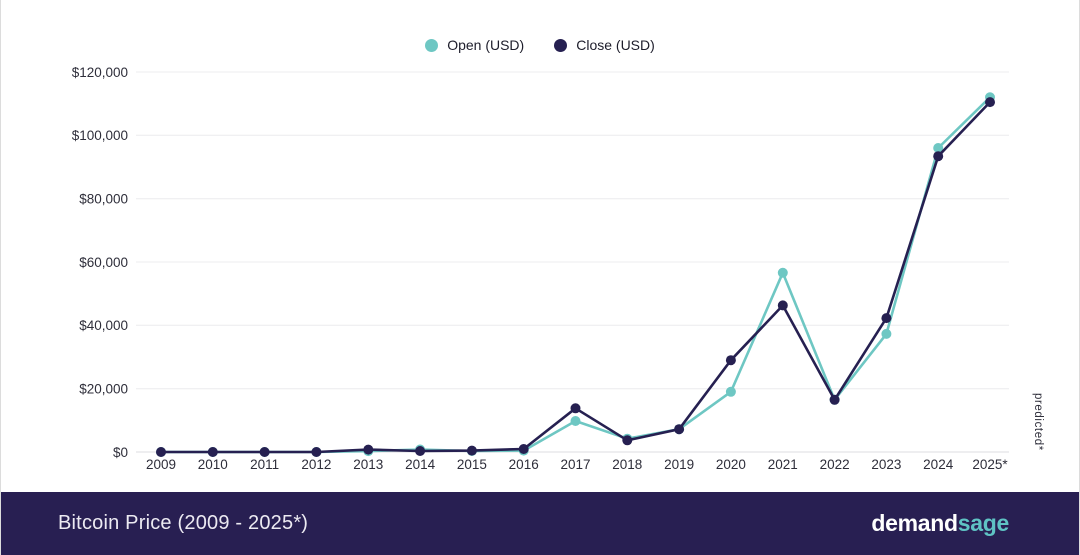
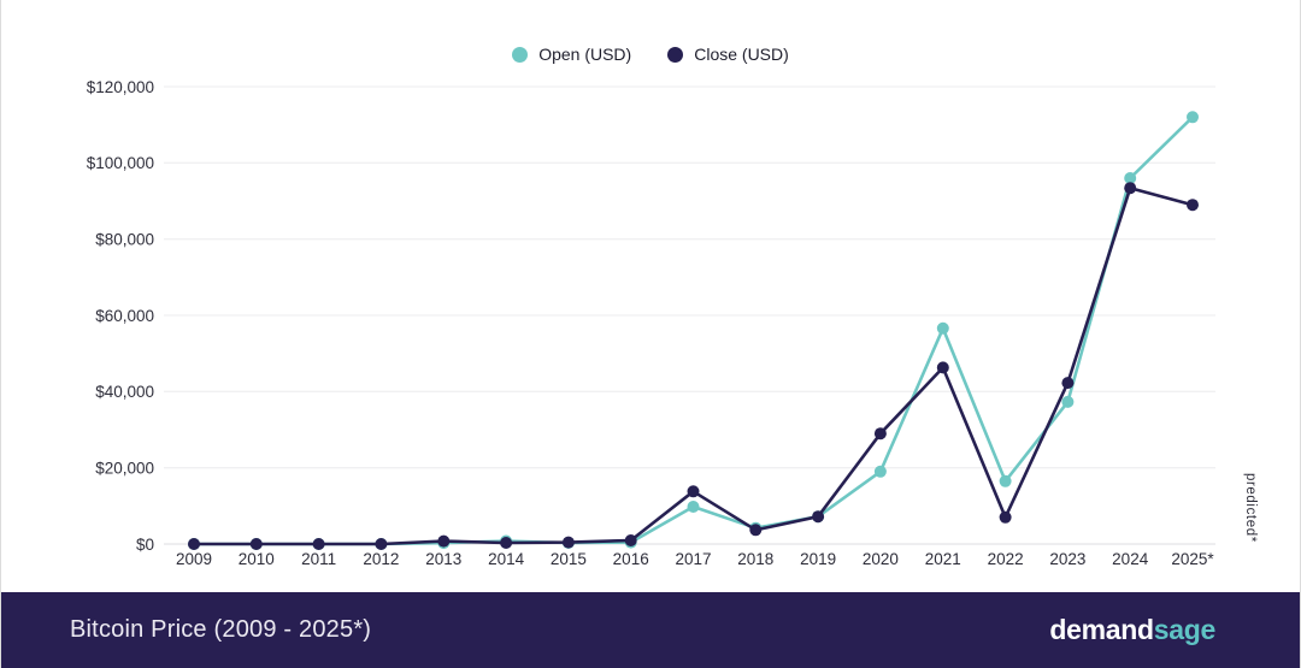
Close (USD)/2022: $16000 -> $7000
Close (USD)/2025*: $110000 -> $89000
